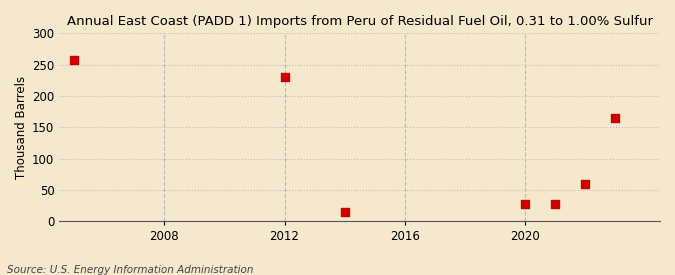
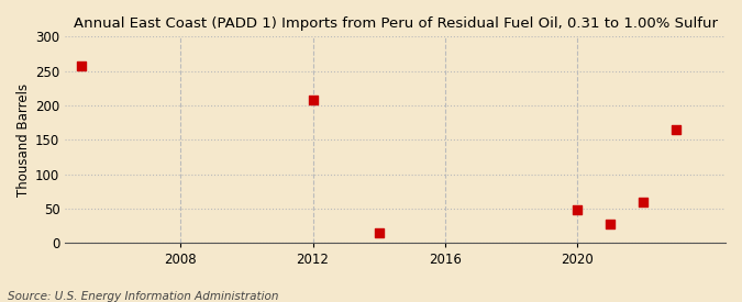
2012: 230 -> 208
2020: 28 -> 48
